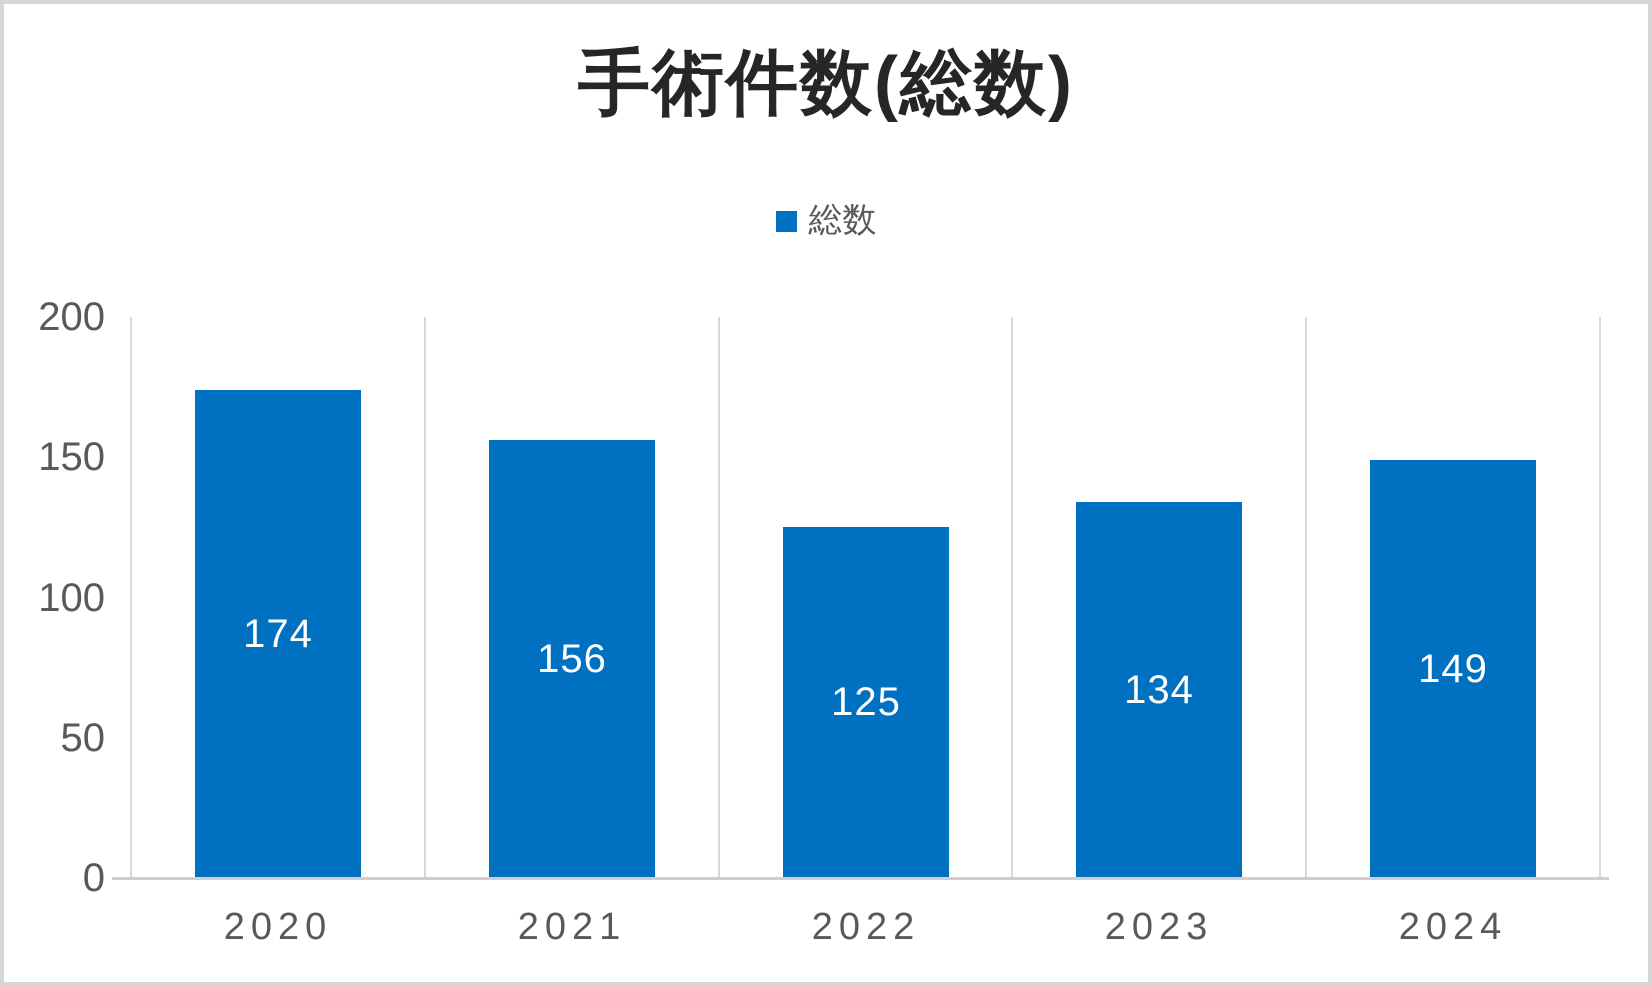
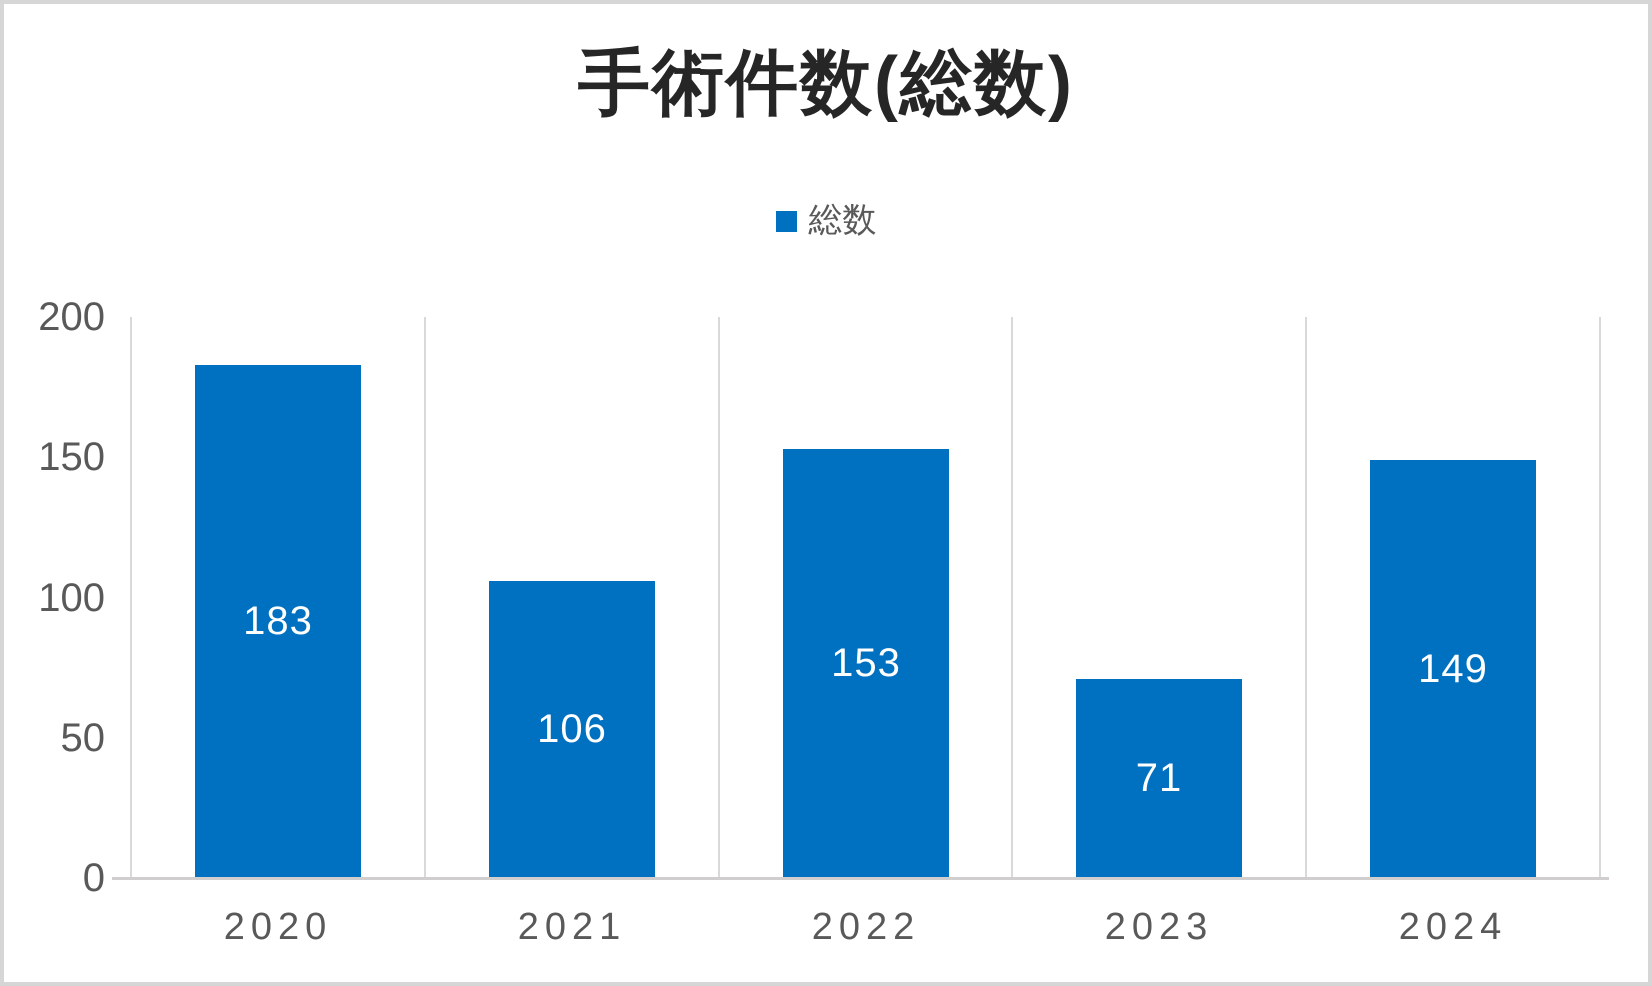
2020: 174 -> 183
2021: 156 -> 106
2022: 125 -> 153
2023: 134 -> 71
